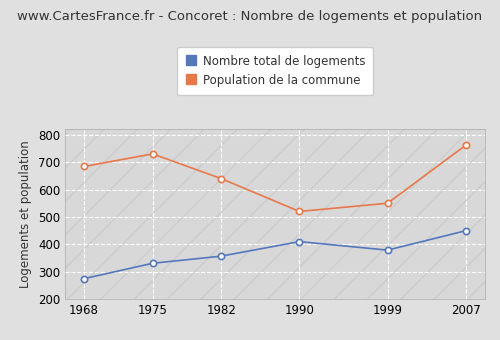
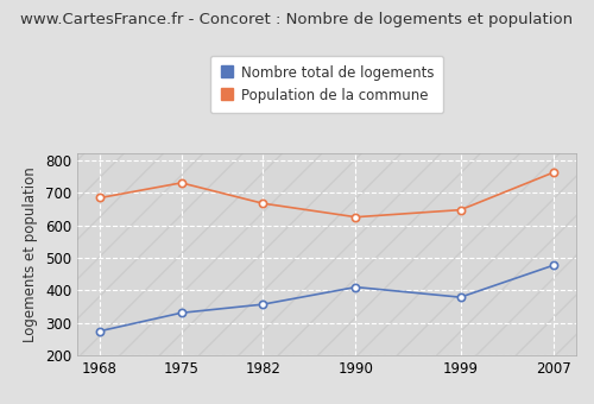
Population de la commune/1982: 640 -> 667
Population de la commune/1990: 520 -> 625
Population de la commune/1999: 550 -> 647
Nombre total de logements/2007: 450 -> 477
